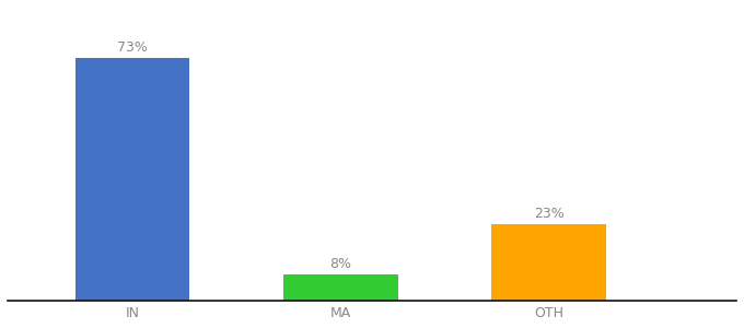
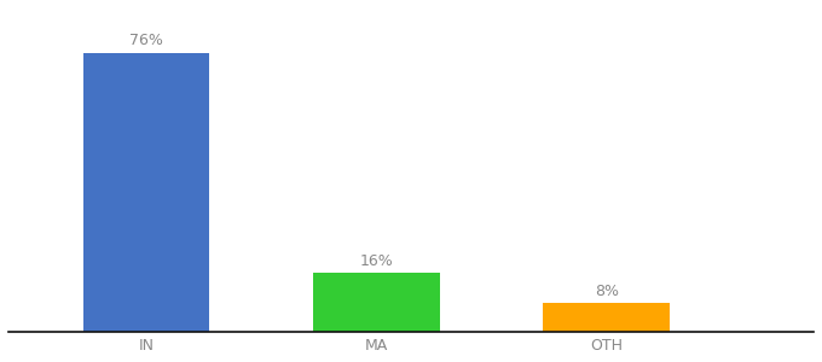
IN: 73% -> 76%
MA: 8% -> 16%
OTH: 23% -> 8%
